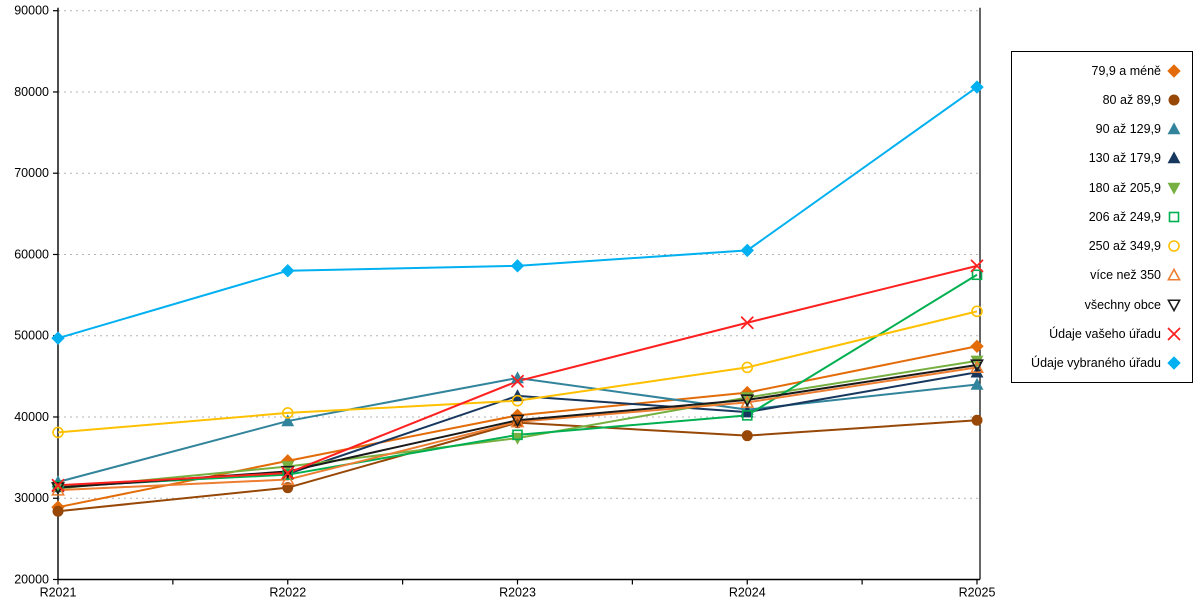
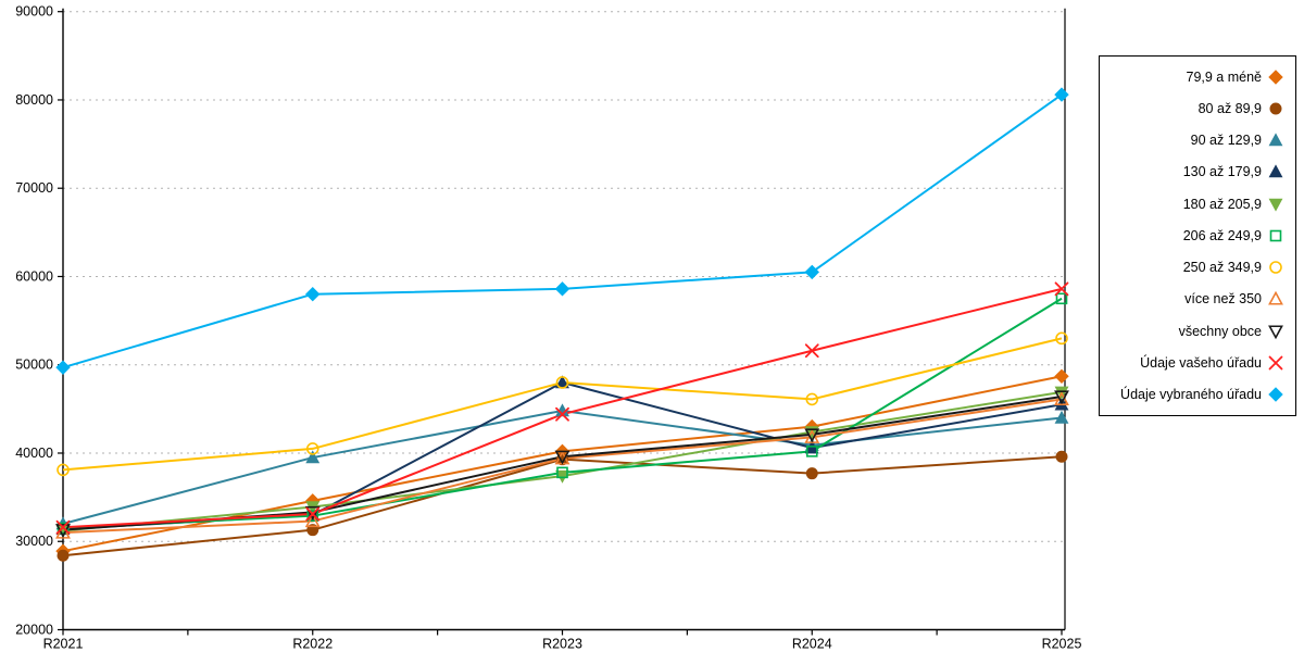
130 až 179,9/R2023: 43000 -> 48000
250 až 349,9/R2023: 42000 -> 48000
